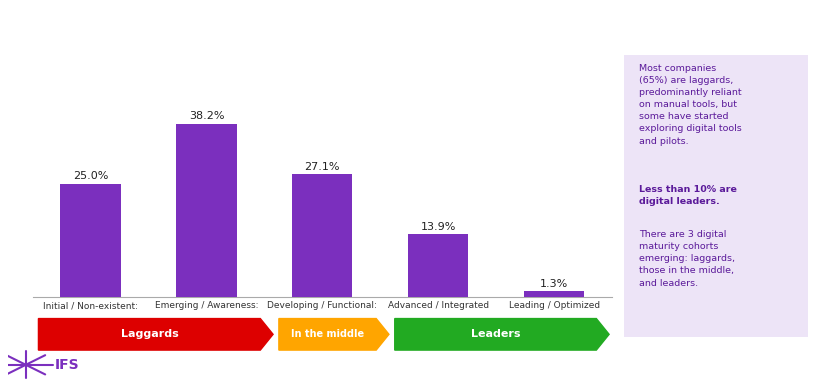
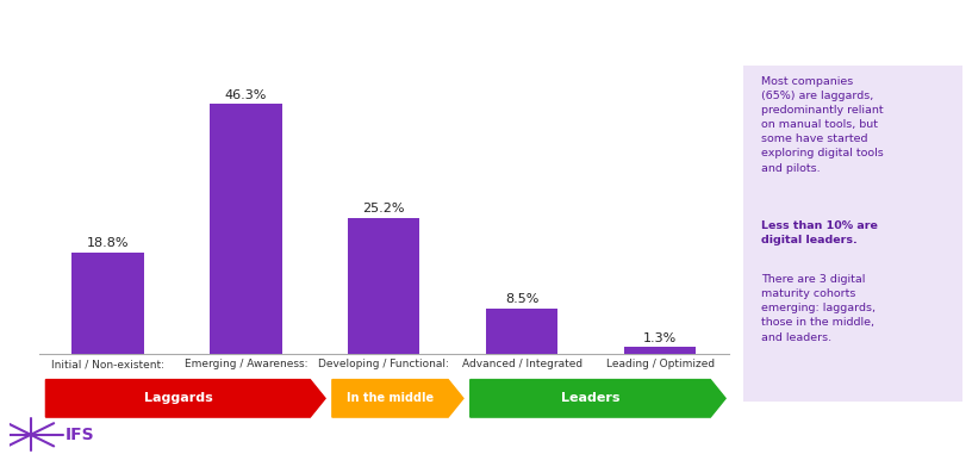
Initial / Non-existent:: 25.0% -> 18.8%
Emerging / Awareness:: 38.2% -> 46.3%
Developing / Functional:: 27.1% -> 25.2%
Advanced / Integrated: 13.9% -> 8.5%
